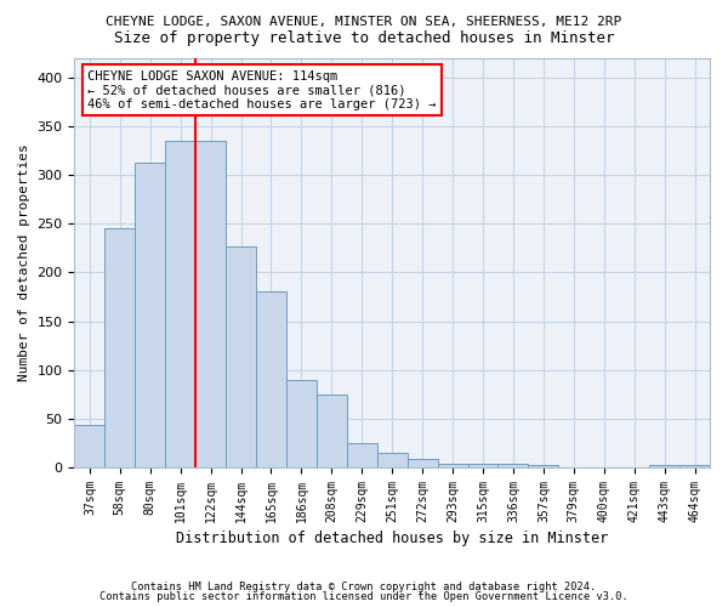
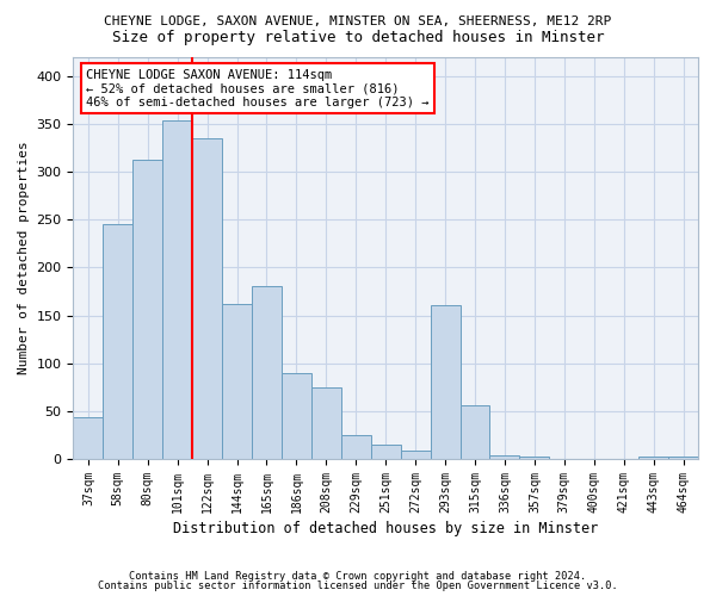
101sqm: 335 -> 354
144sqm: 227 -> 162
293sqm: 4 -> 160
315sqm: 4 -> 56
